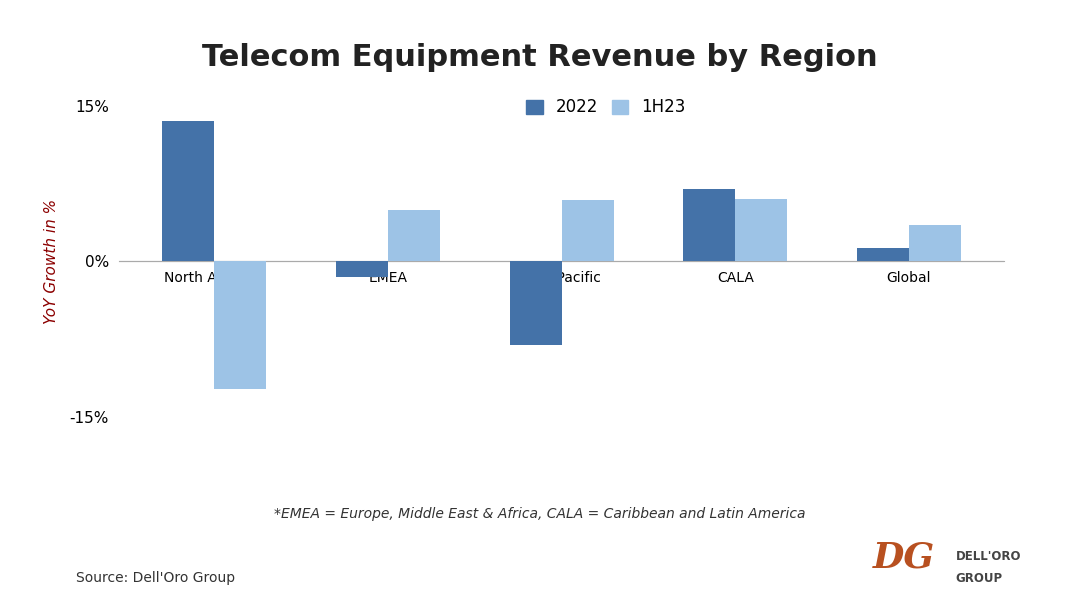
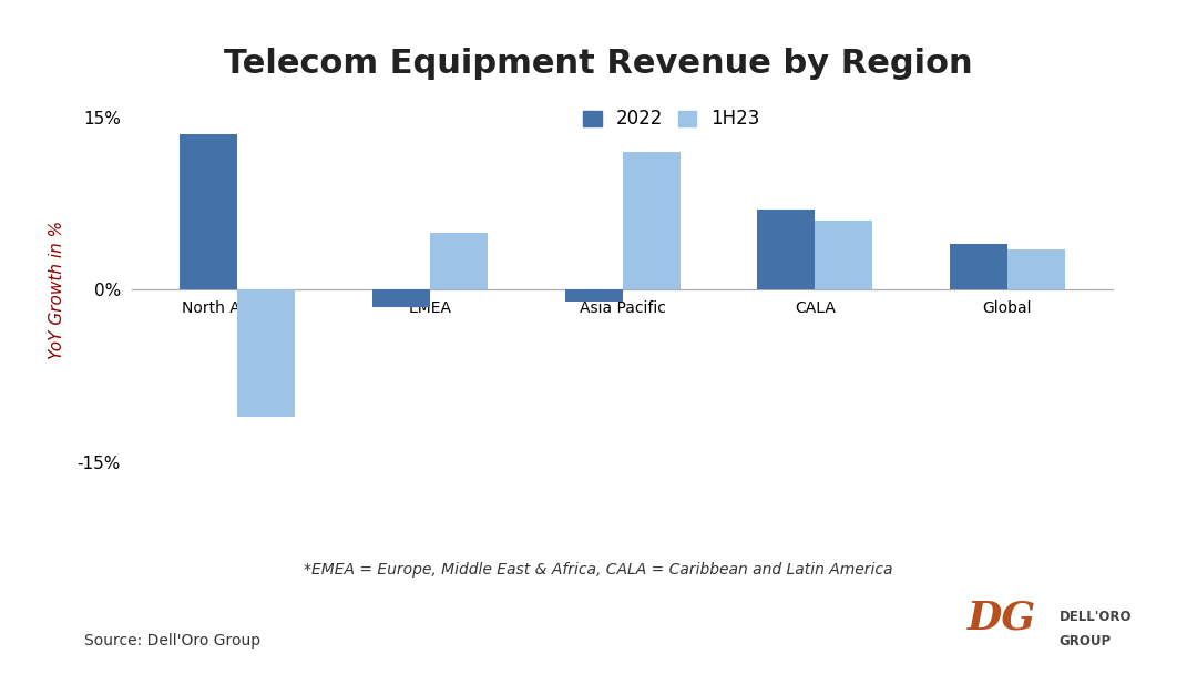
1H23/North America: -12.3% -> -11.0%
2022/Asia Pacific: -8.1% -> -1.0%
1H23/Asia Pacific: 5.9% -> 12.0%
2022/Global: 1.3% -> 4.0%
